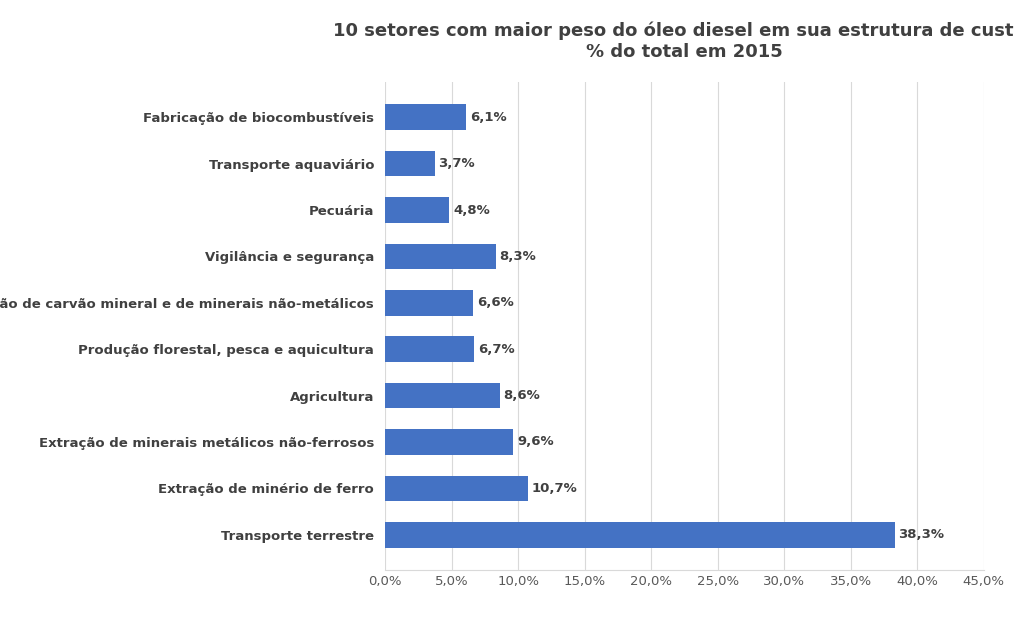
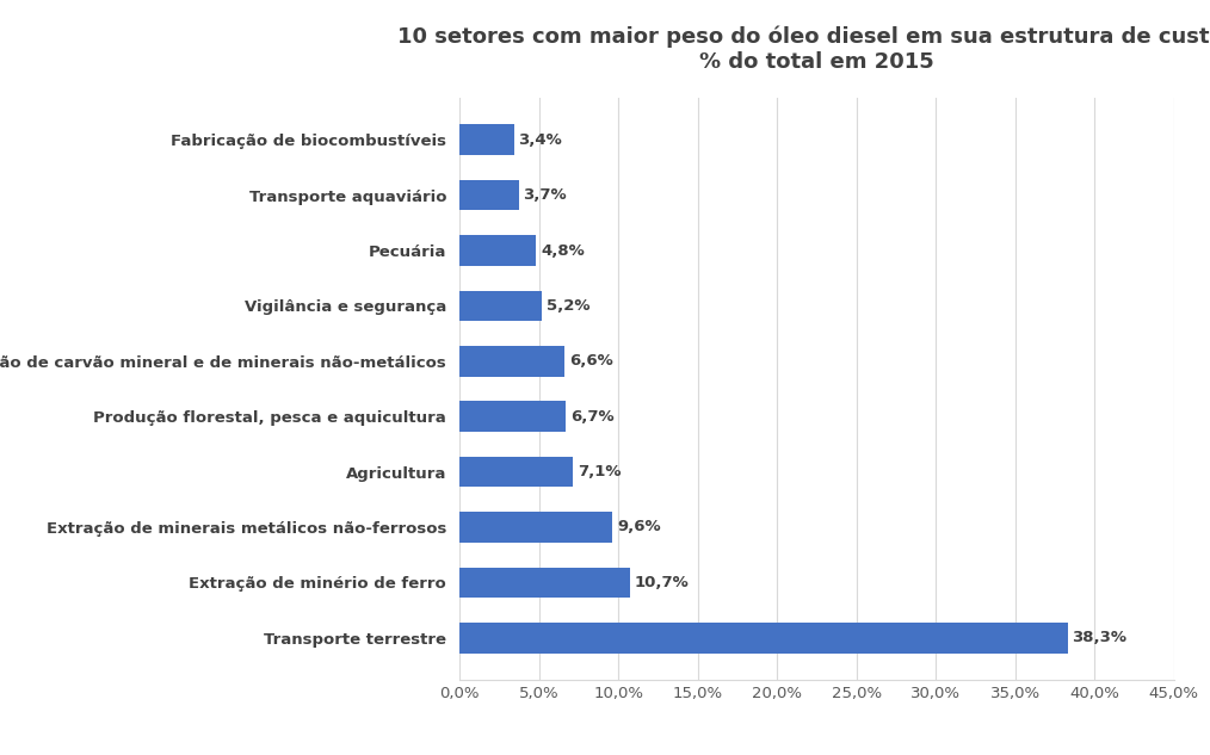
Fabricação de biocombustíveis: 6,1% -> 3,4%
Vigilância e segurança: 8,3% -> 5,2%
Agricultura: 8,6% -> 7,1%
